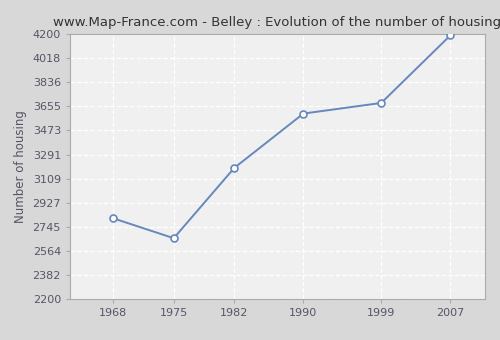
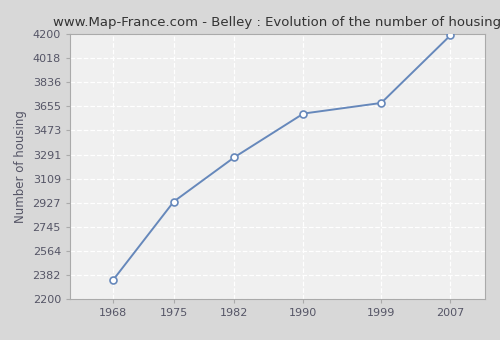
1968: 2810 -> 2350
1975: 2660 -> 2940
1982: 3190 -> 3270
